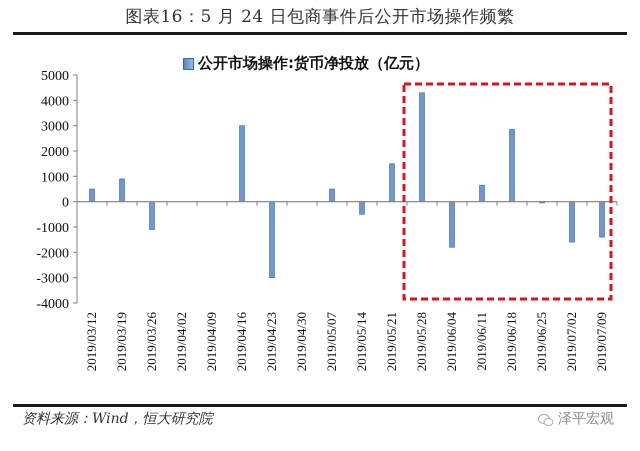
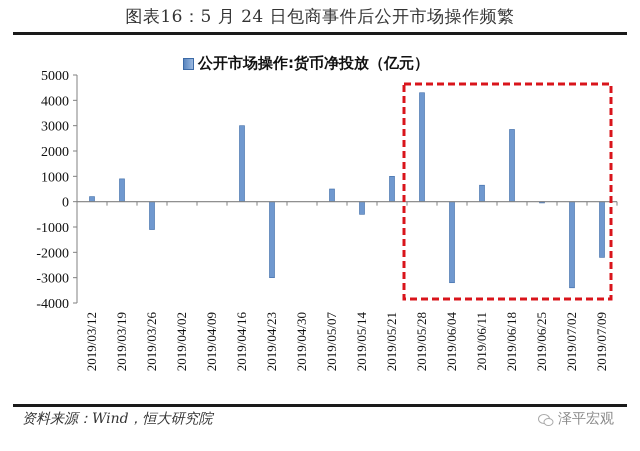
2019/03/12: 500 -> 200
2019/05/21: 1500 -> 1000
2019/06/04: -1800 -> -3200
2019/07/02: -1600 -> -3400
2019/07/09: -1400 -> -2200
